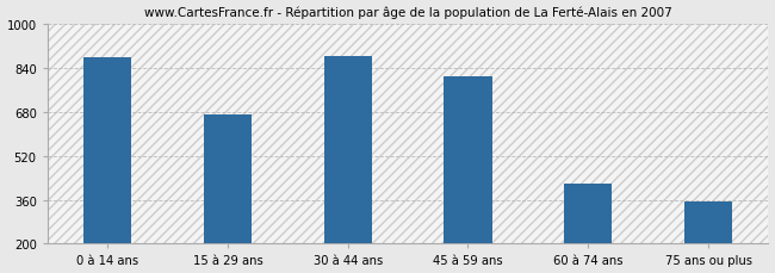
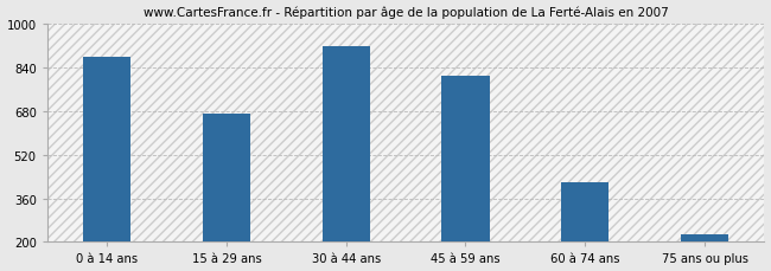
30 à 44 ans: 885 -> 916
75 ans ou plus: 355 -> 228
